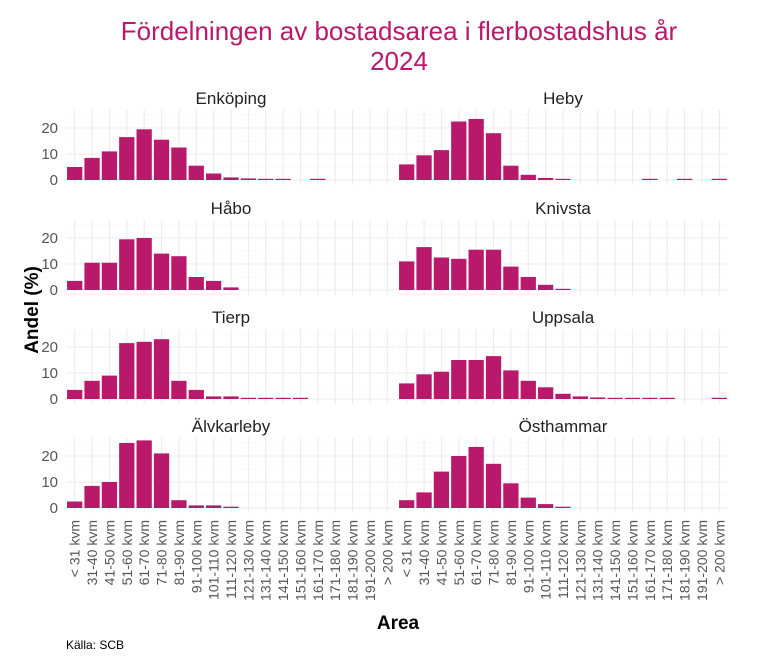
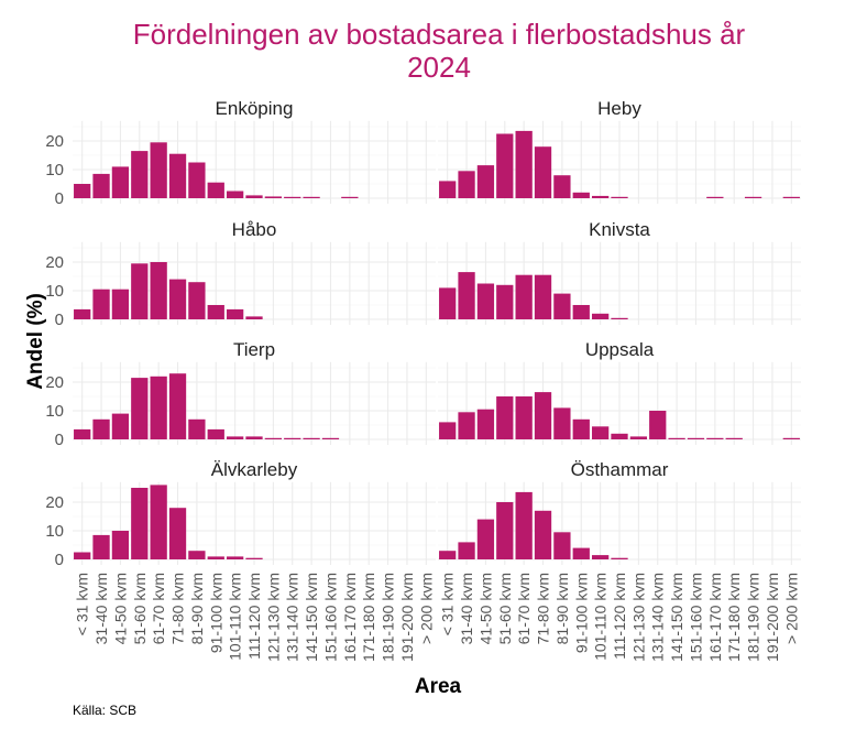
Älvkarleby/71-80 kvm: 21 -> 18
Heby/81-90 kvm: 6 -> 8
Uppsala/131-140 kvm: 1 -> 10
